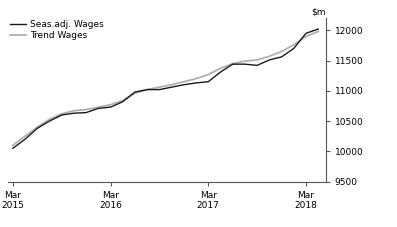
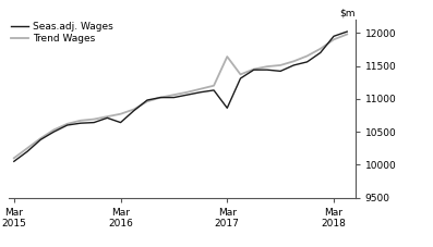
Seas.adj. Wages/Mar 2016: 10730 -> 10640
Seas.adj. Wages/Mar 2017: 11150 -> 10860
Trend Wages/Mar 2017: 11270 -> 11640
